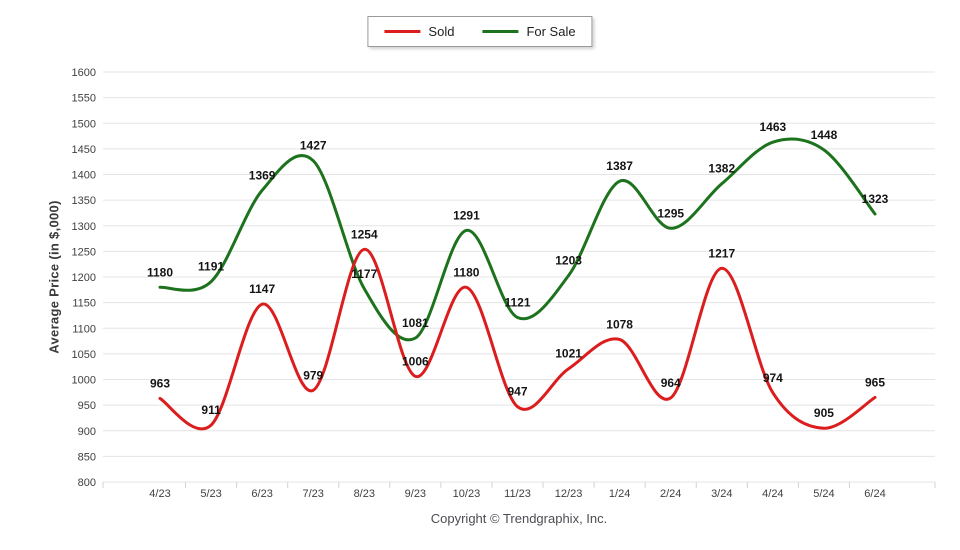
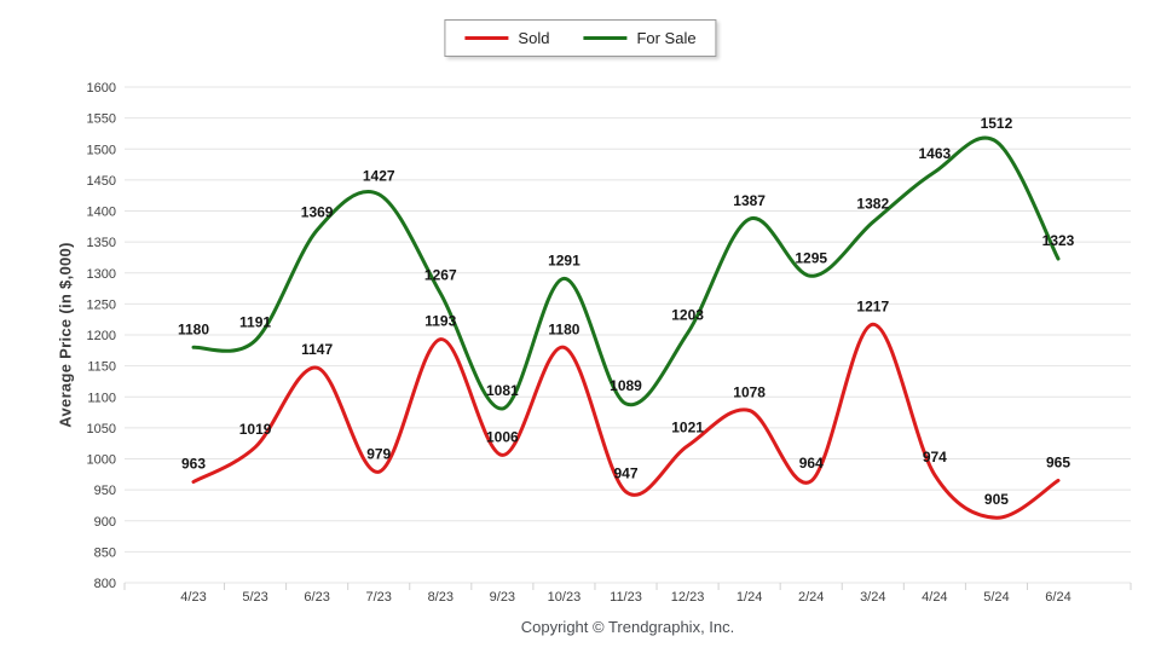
Sold/5/23: 911 -> 1019
Sold/8/23: 1254 -> 1193
For Sale/8/23: 1177 -> 1267
For Sale/11/23: 1121 -> 1089
For Sale/5/24: 1448 -> 1512
